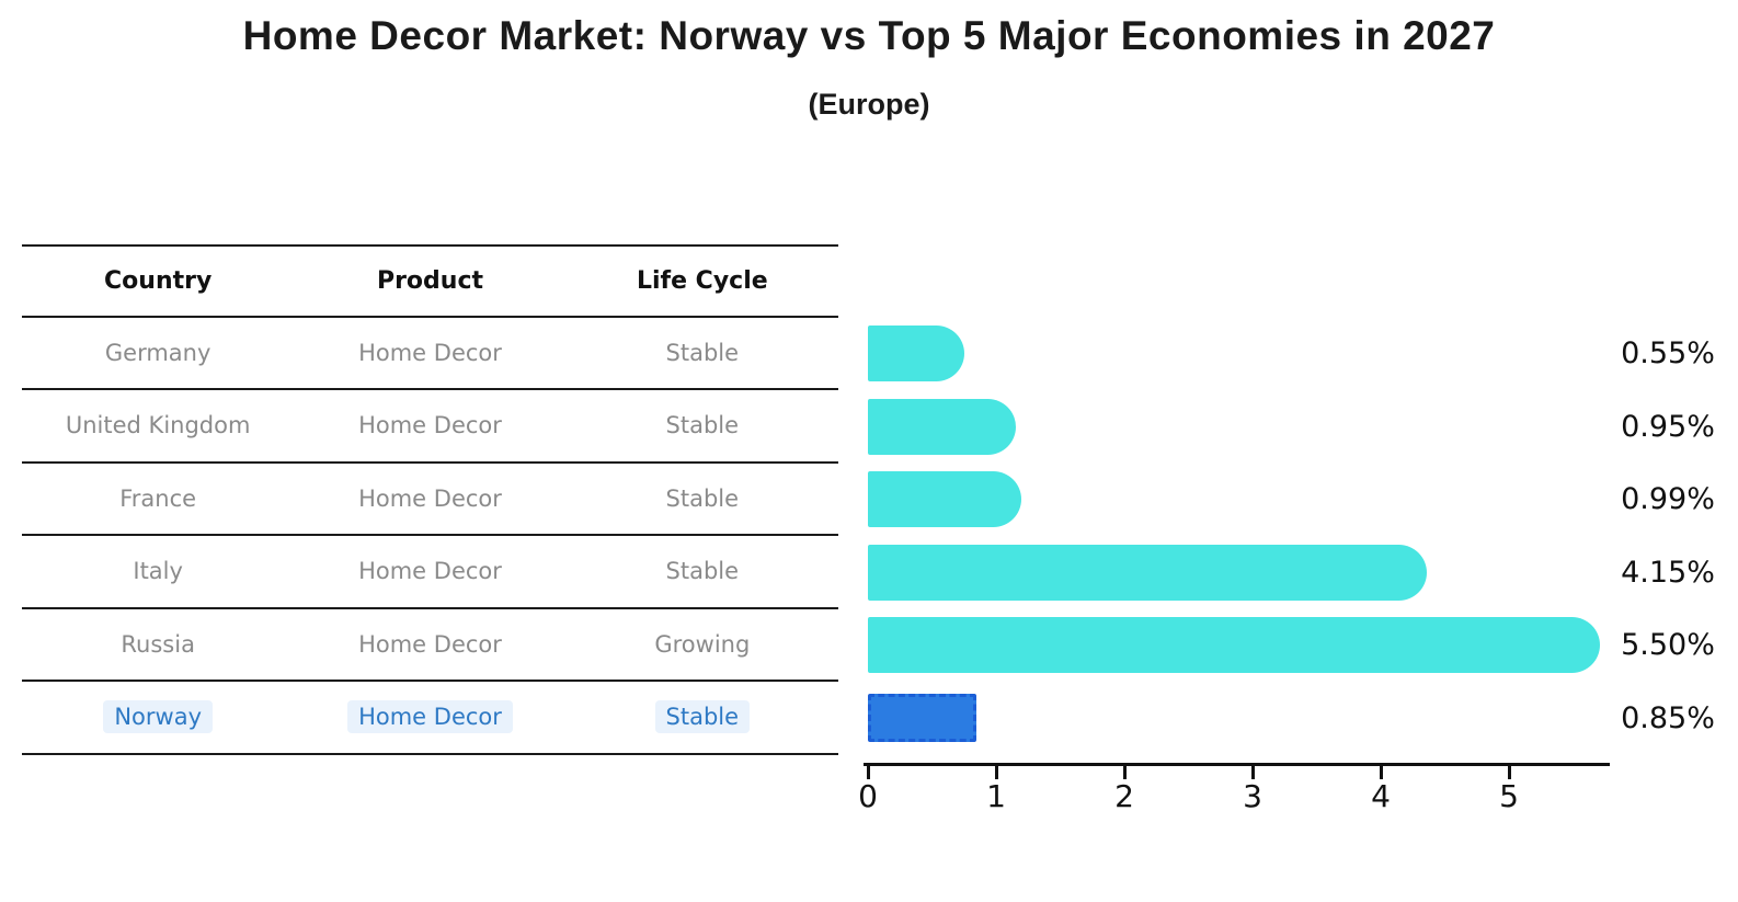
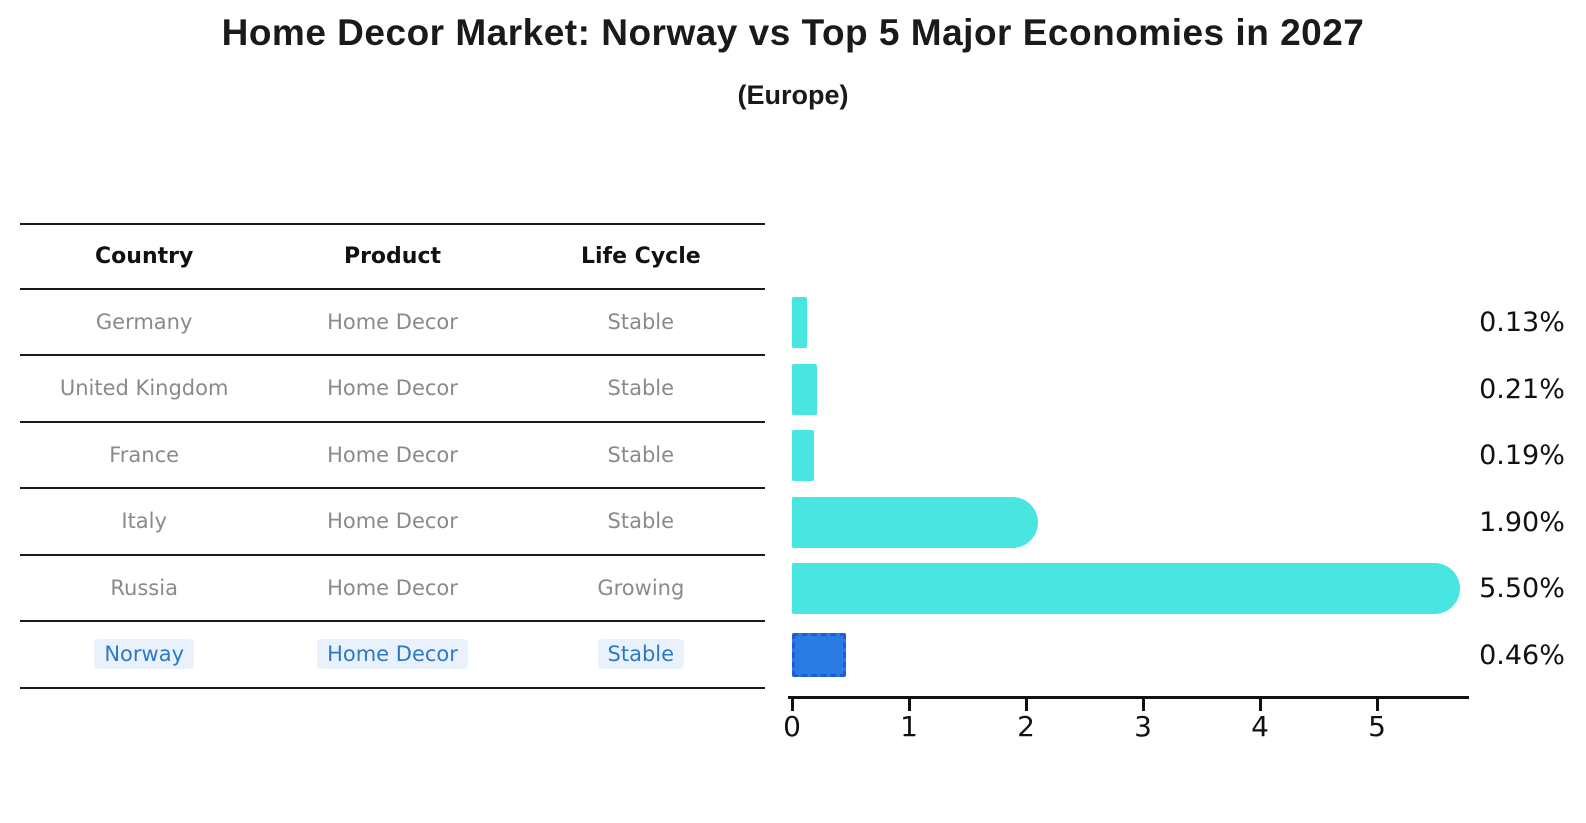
Germany: 0.55% -> 0.13%
United Kingdom: 0.95% -> 0.21%
France: 0.99% -> 0.19%
Italy: 4.15% -> 1.90%
Norway: 0.85% -> 0.46%
